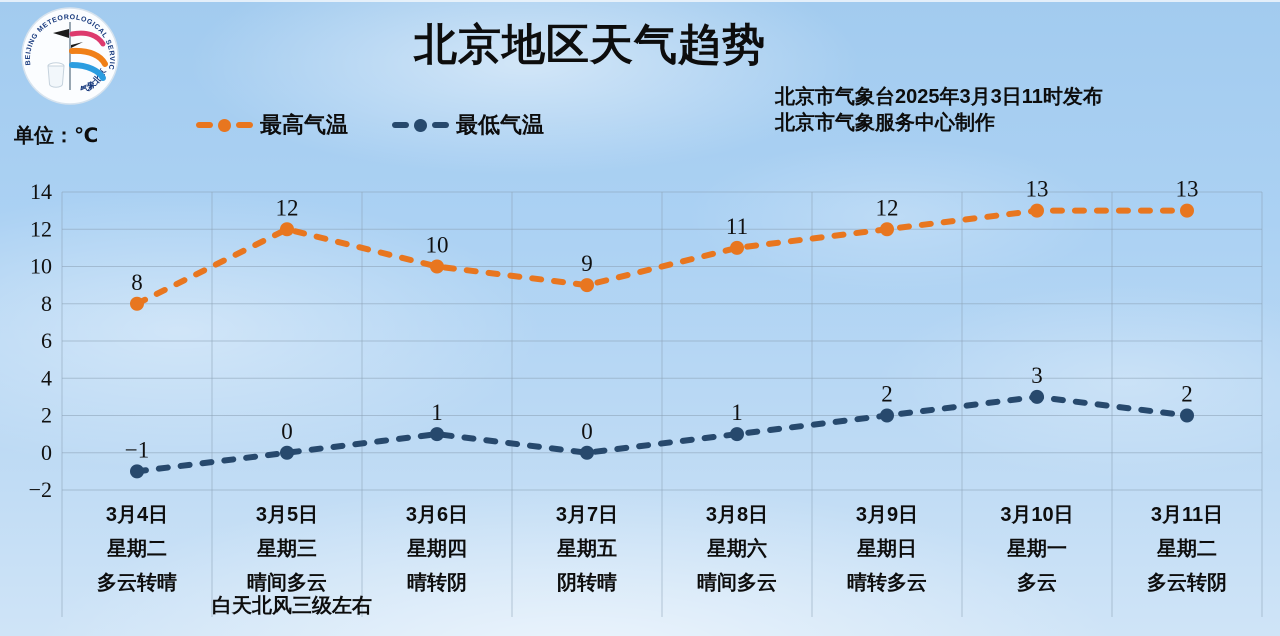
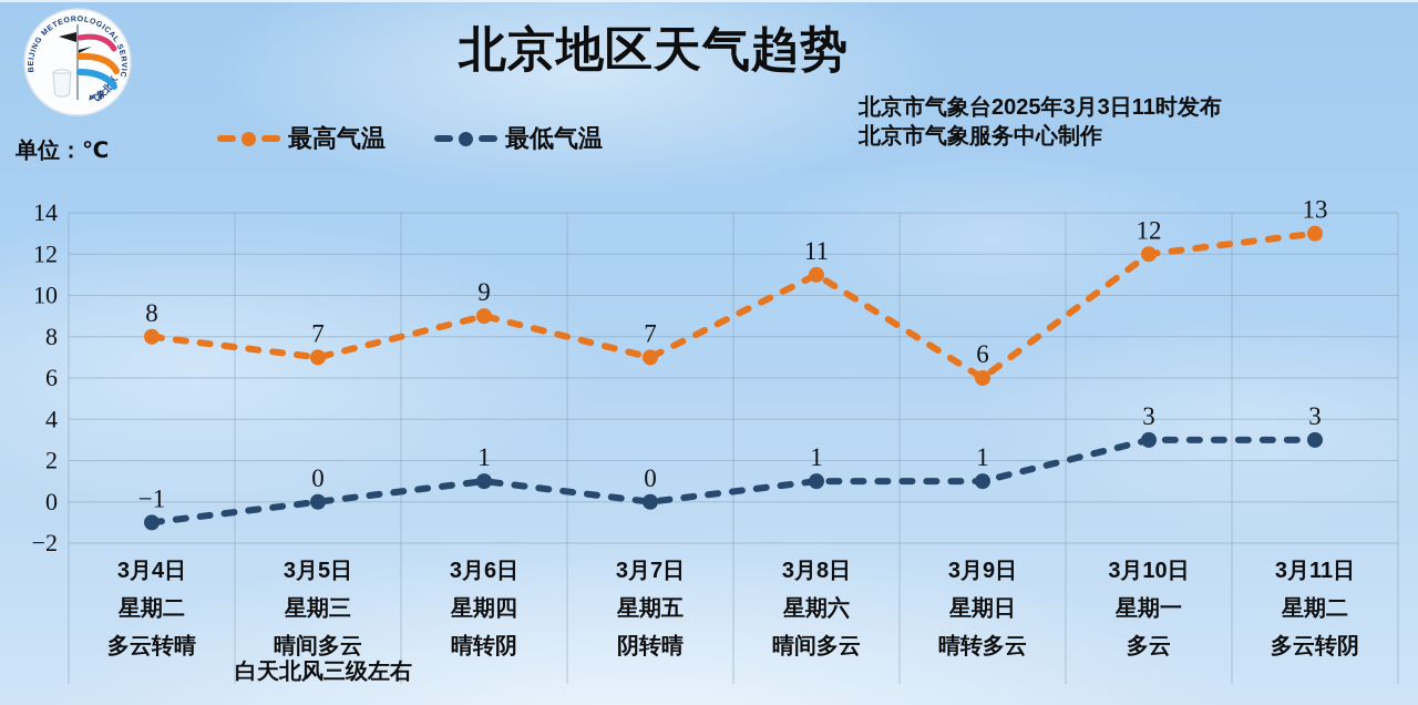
最高气温/3月5日: 12 -> 7
最高气温/3月6日: 10 -> 9
最高气温/3月7日: 9 -> 7
最高气温/3月9日: 12 -> 6
最低气温/3月9日: 2 -> 1
最高气温/3月10日: 13 -> 12
最低气温/3月11日: 2 -> 3
